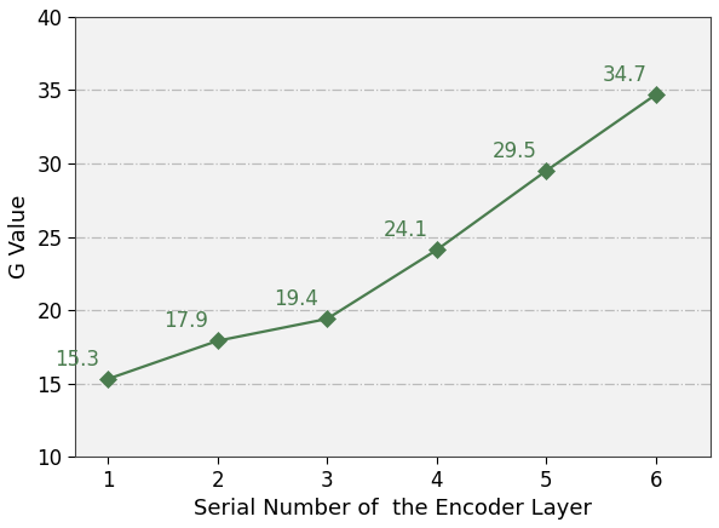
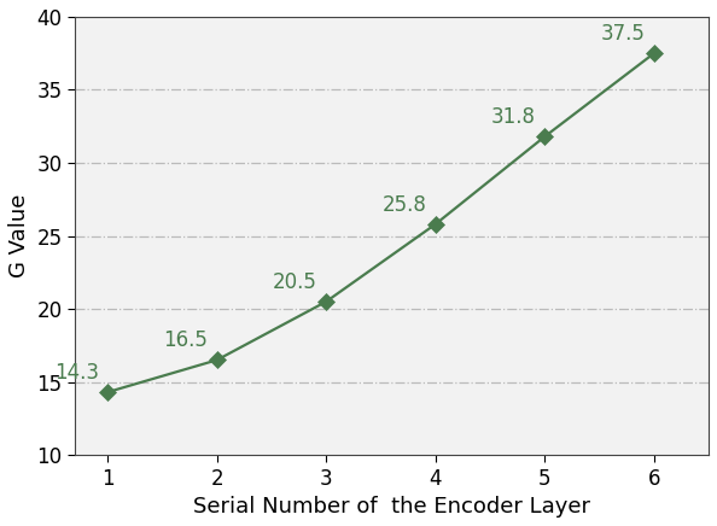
1: 15.3 -> 14.3
2: 17.9 -> 16.5
3: 19.4 -> 20.5
4: 24.1 -> 25.8
5: 29.5 -> 31.8
6: 34.7 -> 37.5
